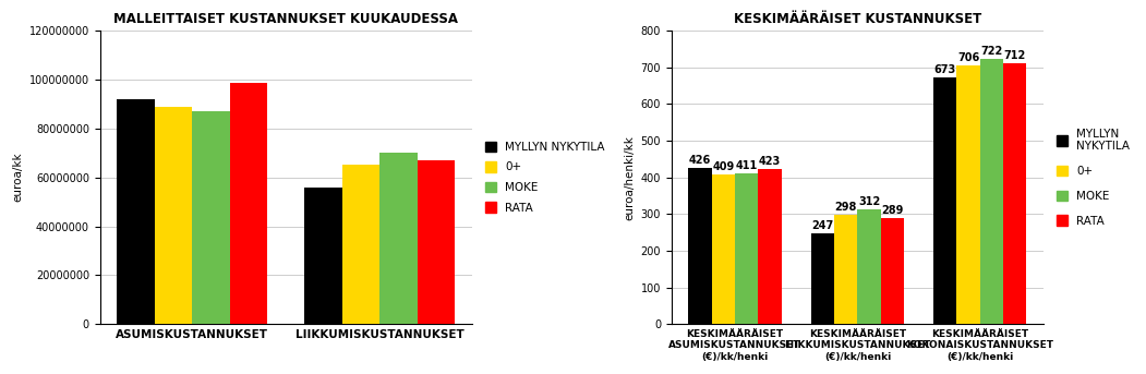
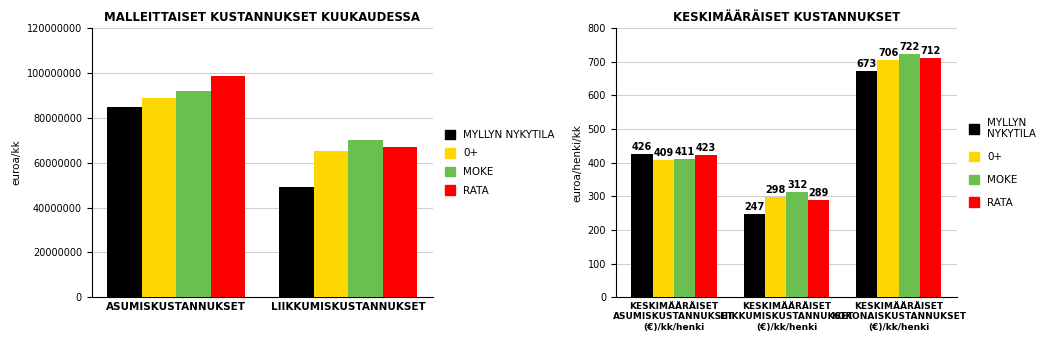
MALLEITTAISET KUSTANNUKSET KUUKAUDESSA/MYLLYN NYKYTILA/ASUMISKUSTANNUKSET: 92000000 -> 85000000
MALLEITTAISET KUSTANNUKSET KUUKAUDESSA/MOKE/ASUMISKUSTANNUKSET: 87000000 -> 92000000
MALLEITTAISET KUSTANNUKSET KUUKAUDESSA/MYLLYN NYKYTILA/LIIKKUMISKUSTANNUKSET: 56000000 -> 49000000
